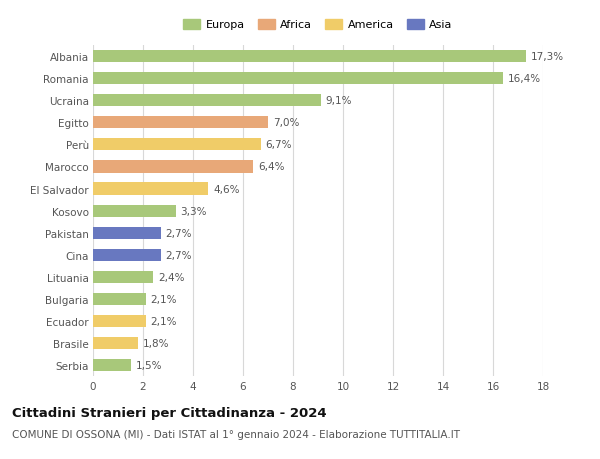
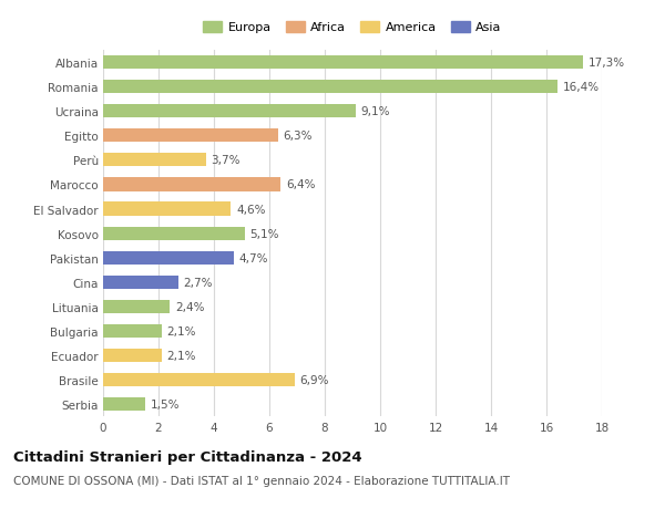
Egitto: 7,0% -> 6,3%
Perù: 6,7% -> 3,7%
Kosovo: 3,3% -> 5,1%
Pakistan: 2,7% -> 4,7%
Brasile: 1,8% -> 6,9%
